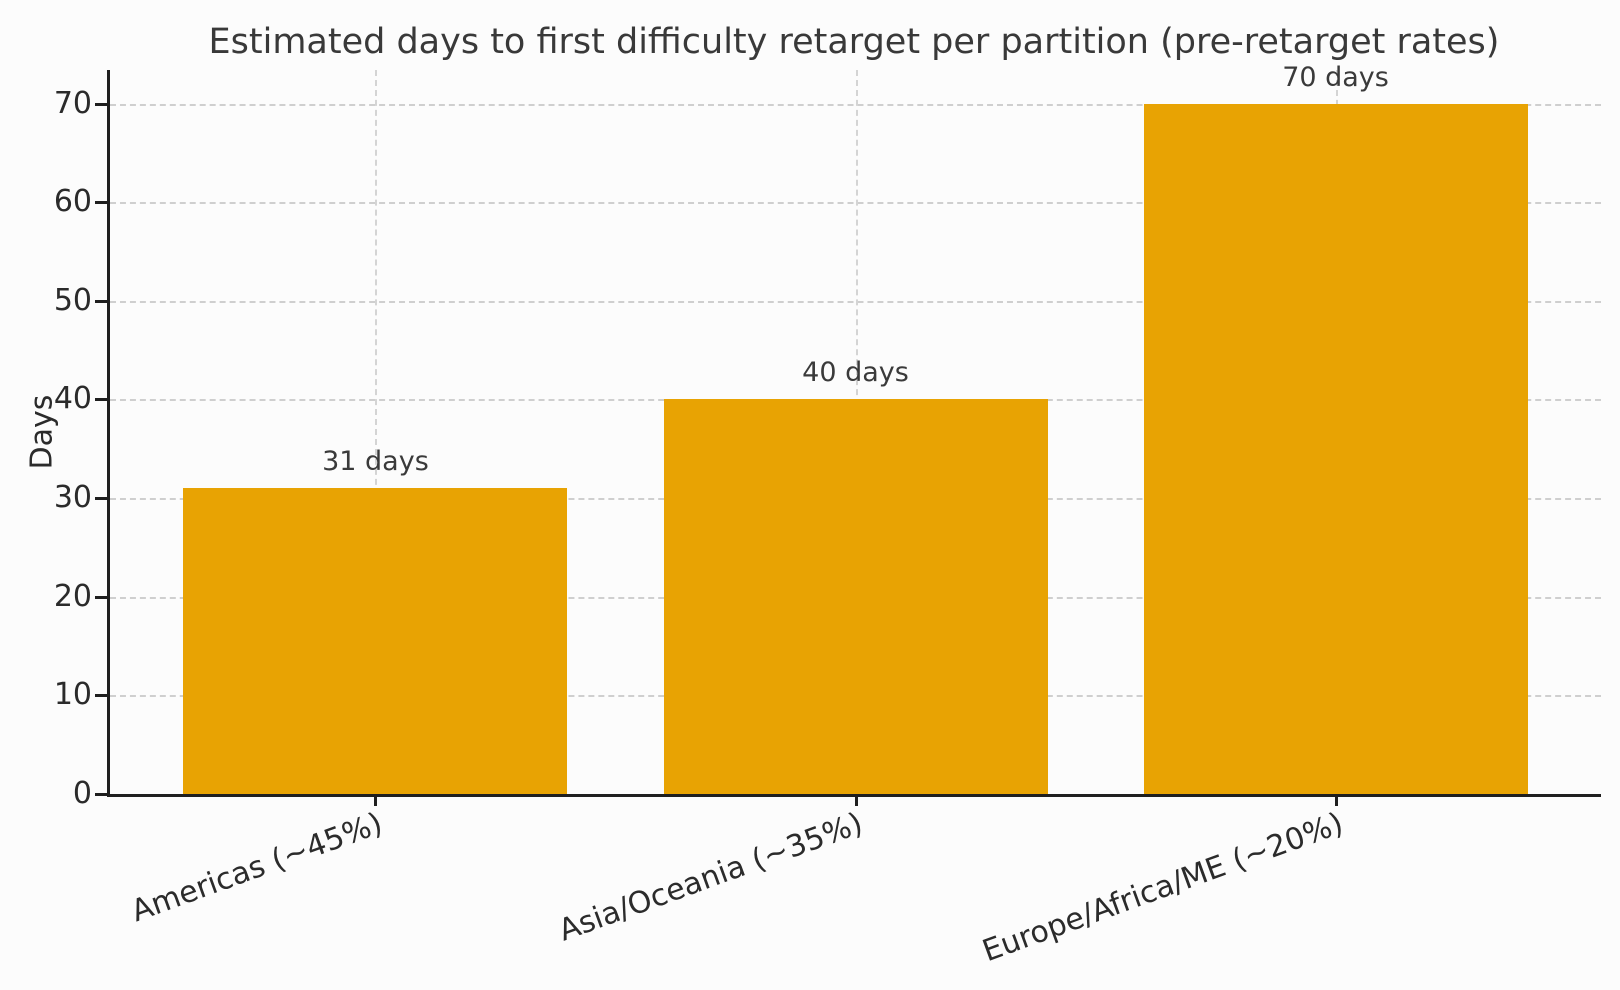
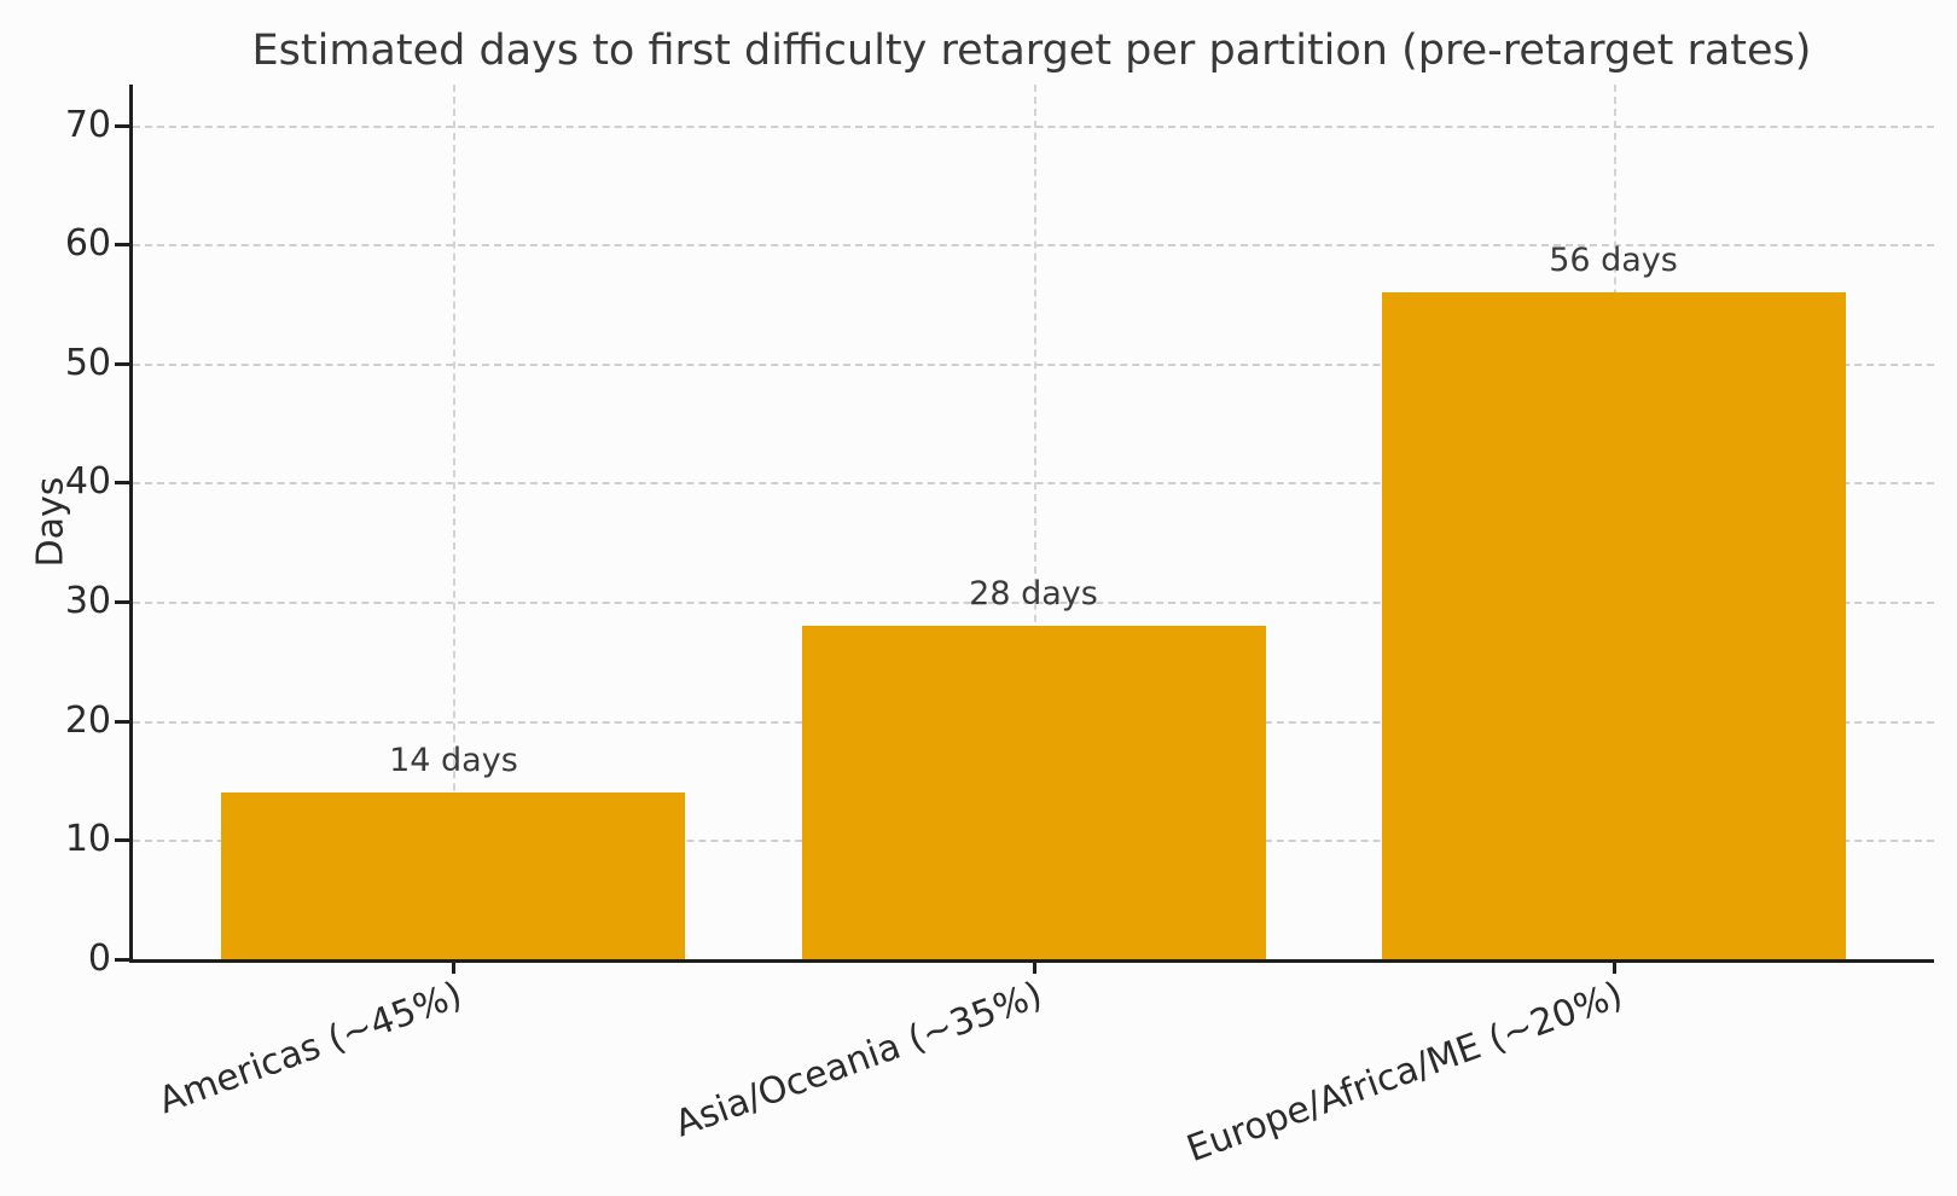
Americas (~45%): 31 -> 14
Asia/Oceania (~35%): 40 -> 28
Europe/Africa/ME (~20%): 70 -> 56
